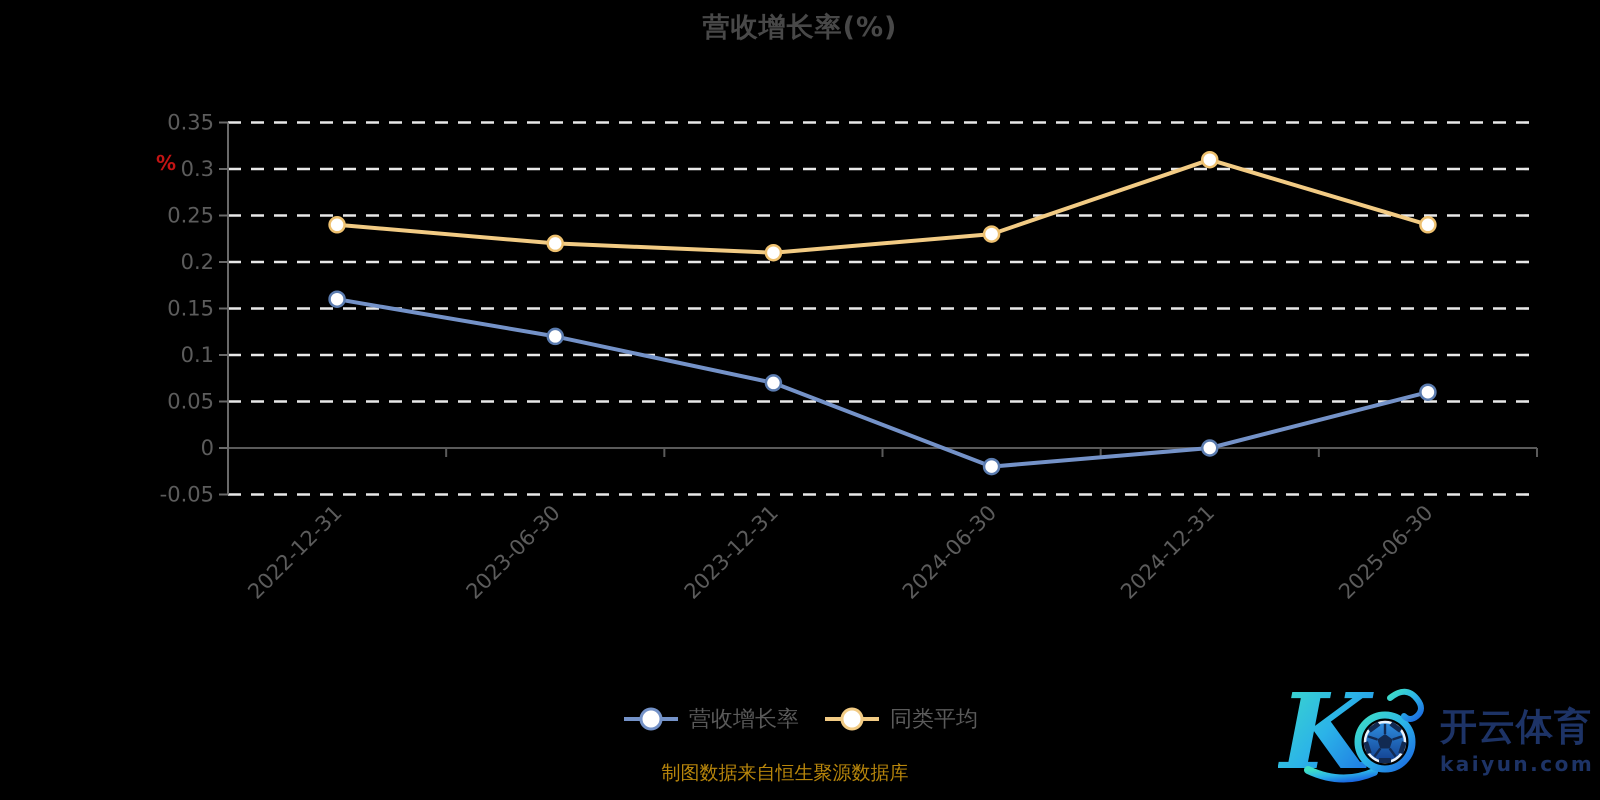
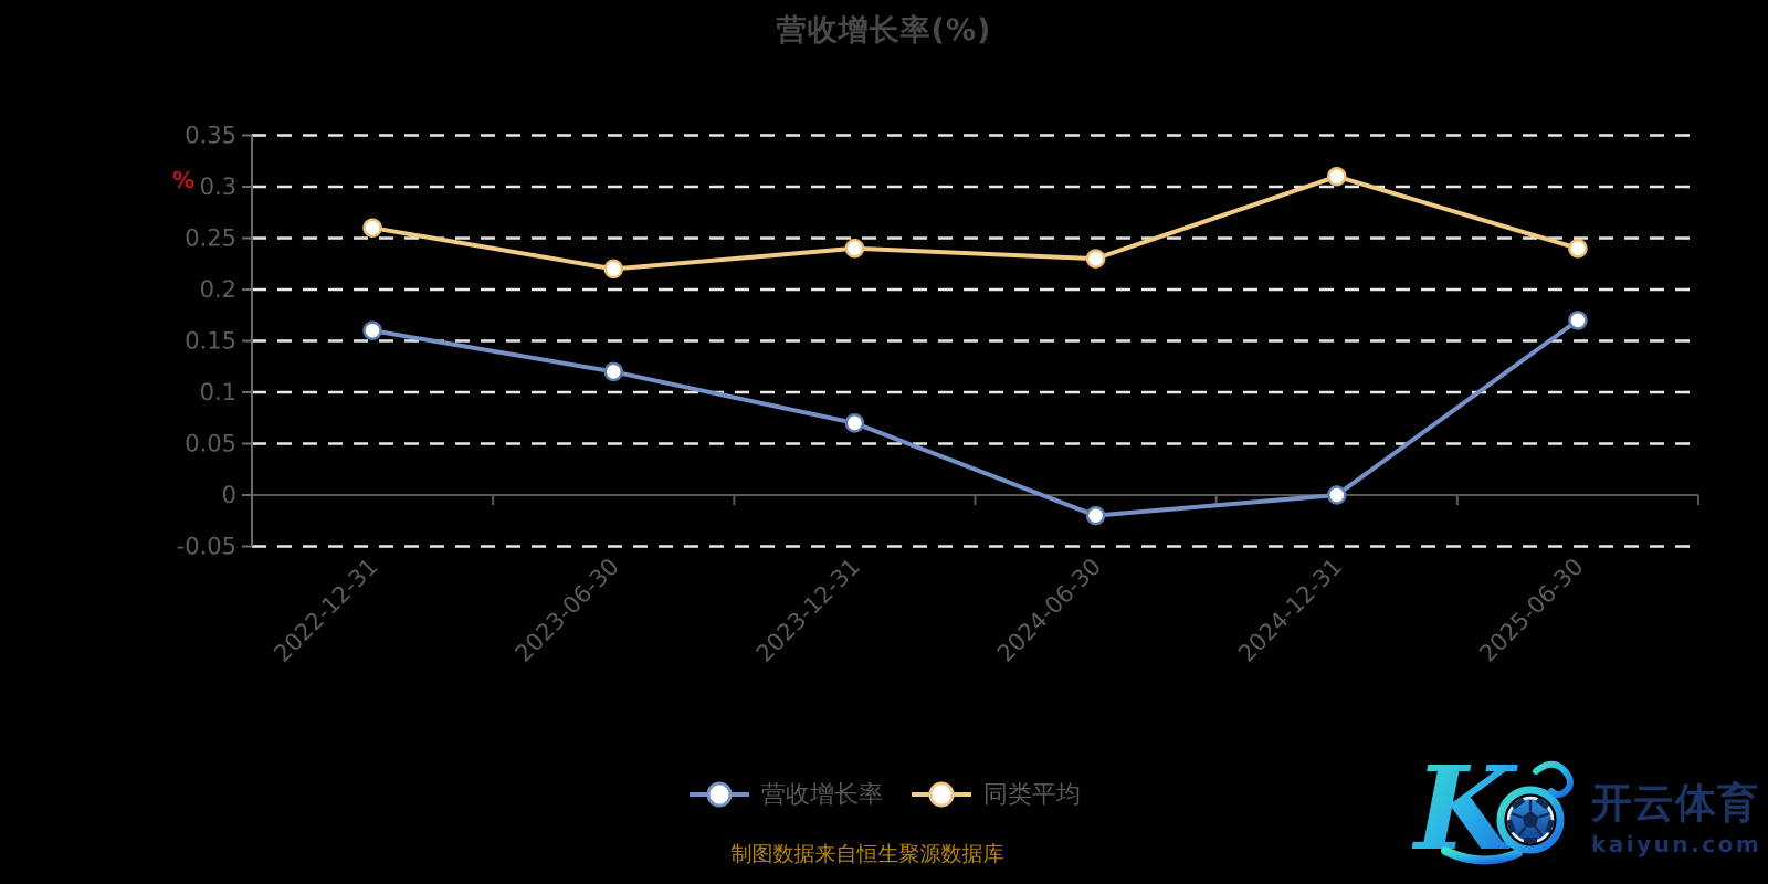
同类平均/2022-12-31: 0.24 -> 0.26
同类平均/2023-12-31: 0.21 -> 0.24
营收增长率/2025-06-30: 0.06 -> 0.17
